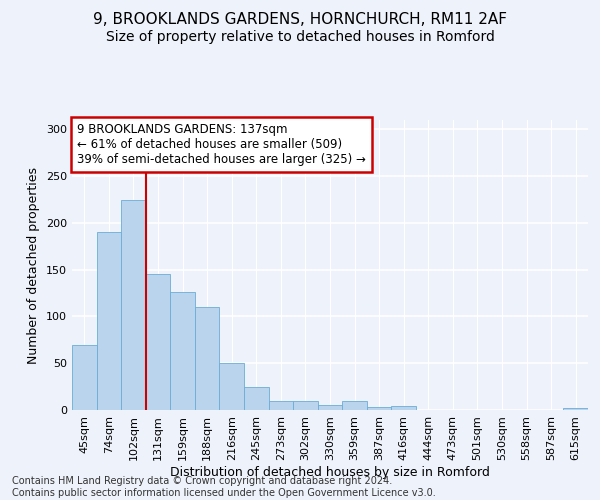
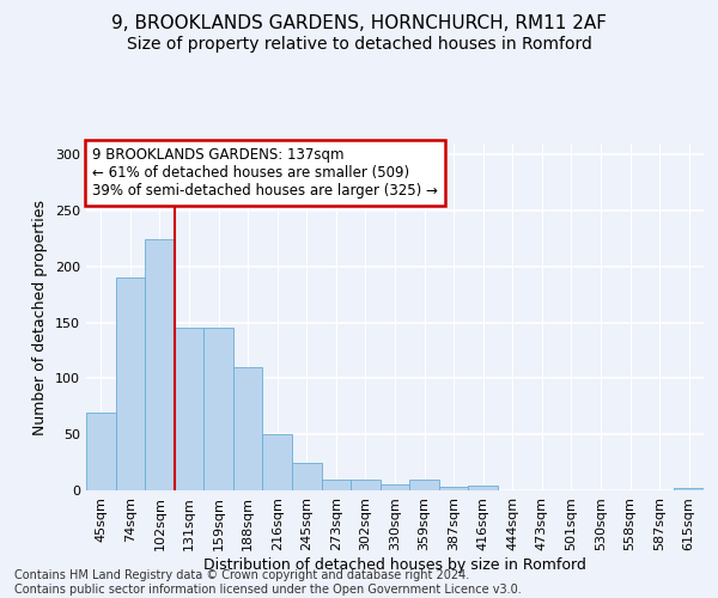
159sqm: 126 -> 145
